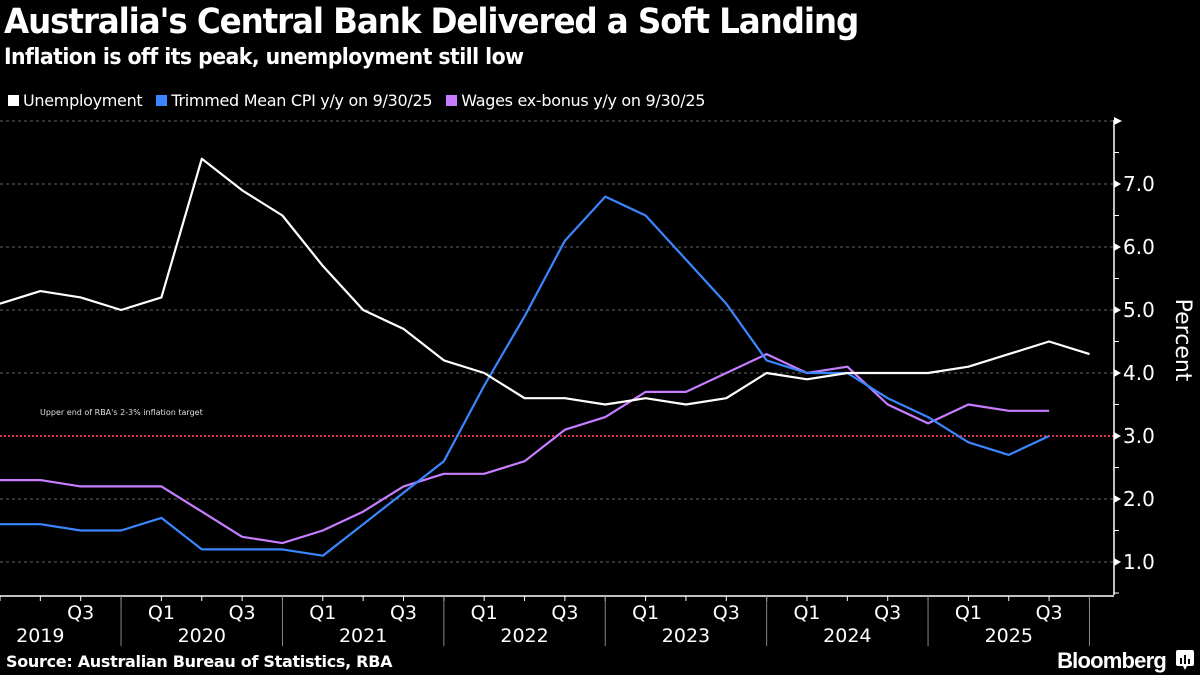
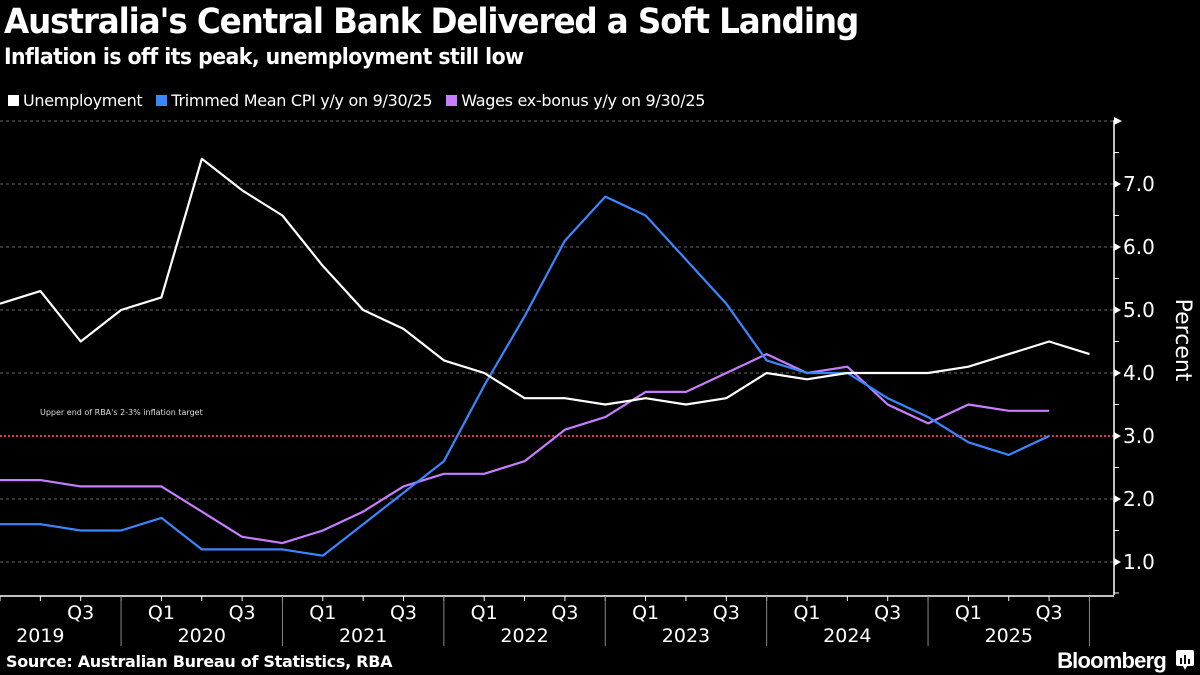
Unemployment/Q3 2019: 5.2 -> 4.5
